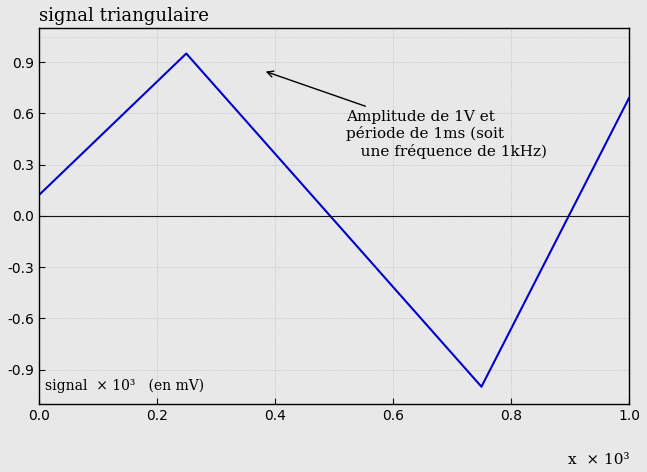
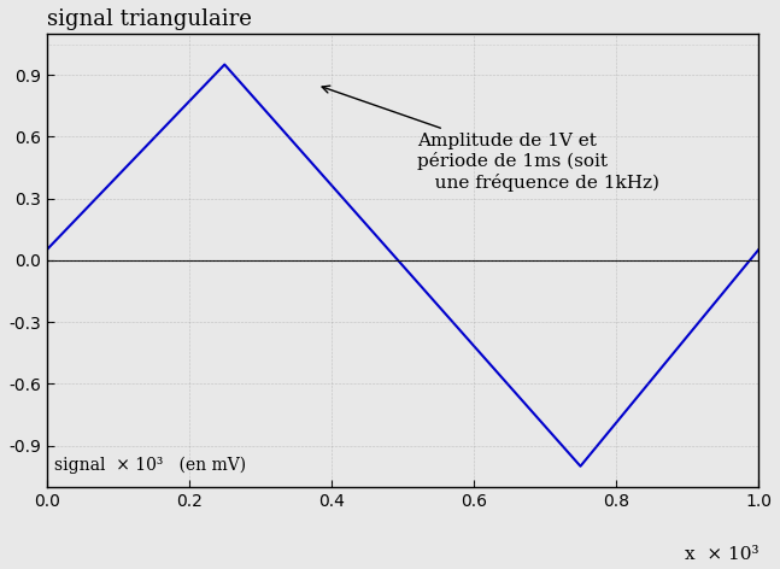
0.0: 0.12 -> 0.05
1.0: 0.69 -> 0.05
